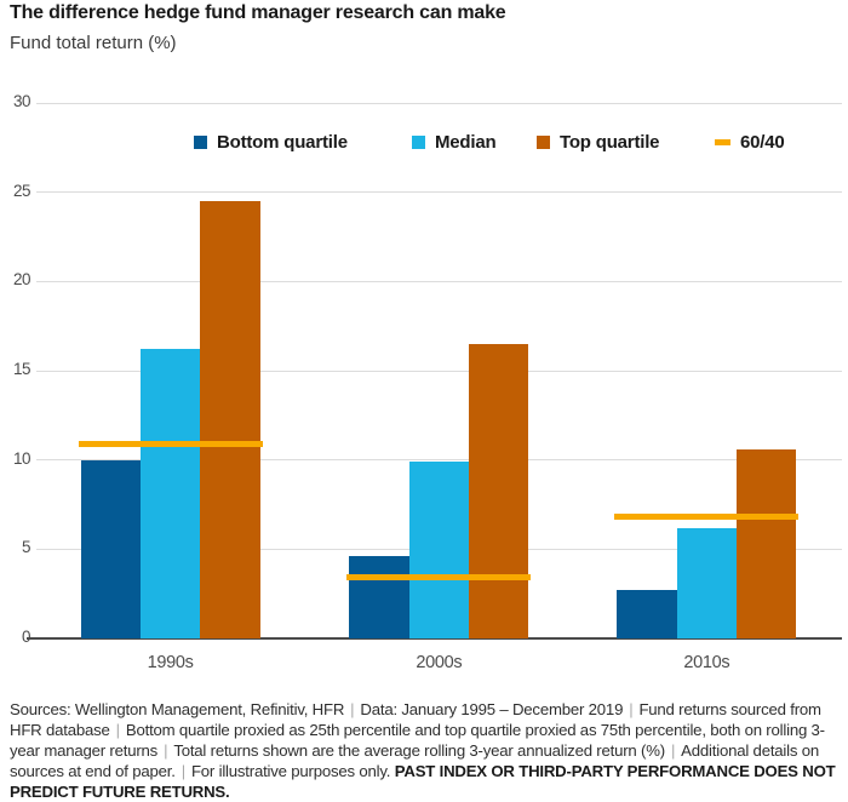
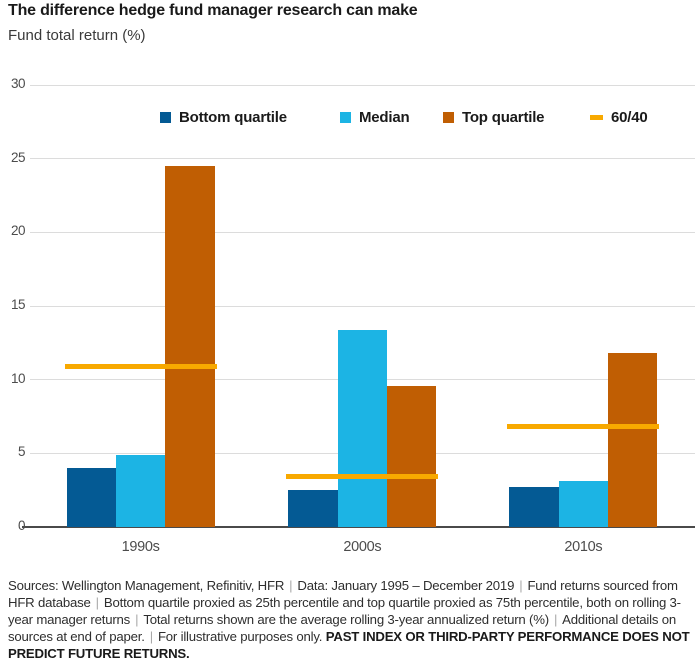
Bottom quartile/1990s: 10.0 -> 4.0
Median/1990s: 16.2 -> 4.9
Bottom quartile/2000s: 4.6 -> 2.5
Median/2000s: 9.9 -> 13.4
Top quartile/2000s: 16.5 -> 9.6
Median/2010s: 6.2 -> 3.1
Top quartile/2010s: 10.6 -> 11.8
